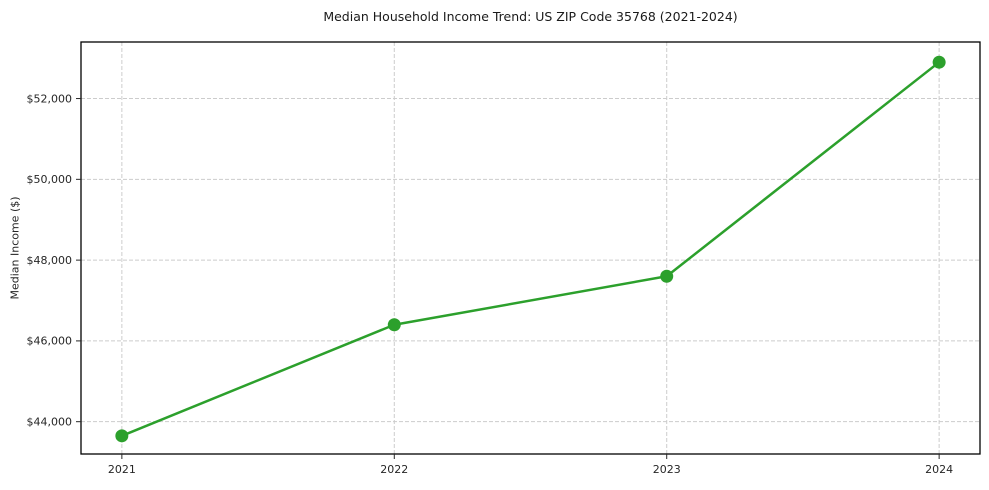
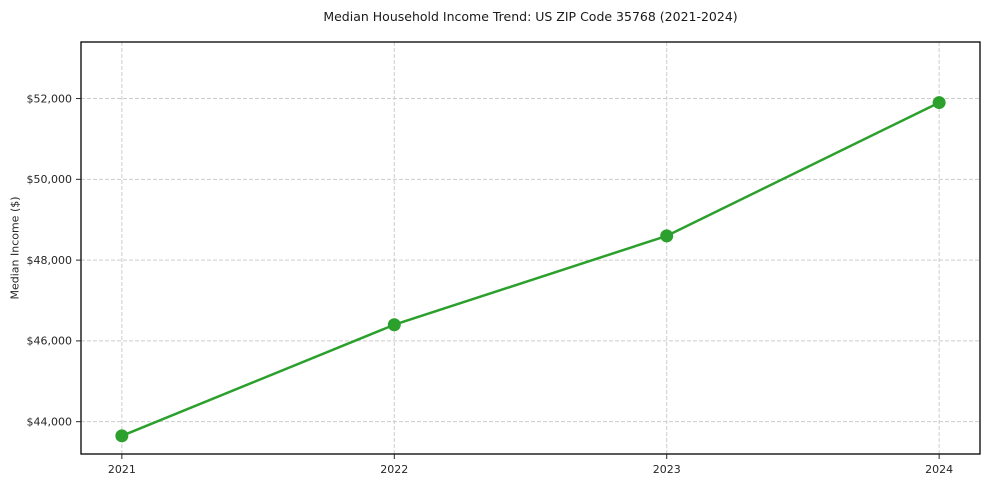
2023: $47600 -> $48600
2024: $52900 -> $51900
